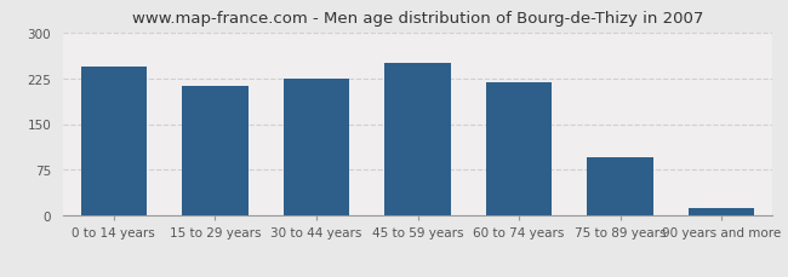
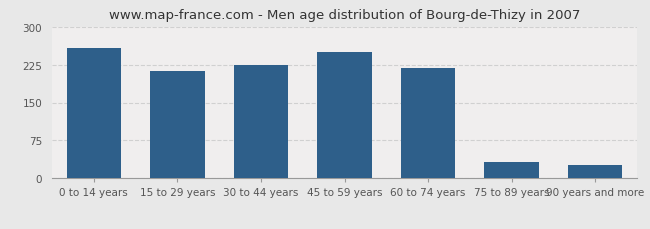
0 to 14 years: 243 -> 258
75 to 89 years: 95 -> 32
90 years and more: 13 -> 26
